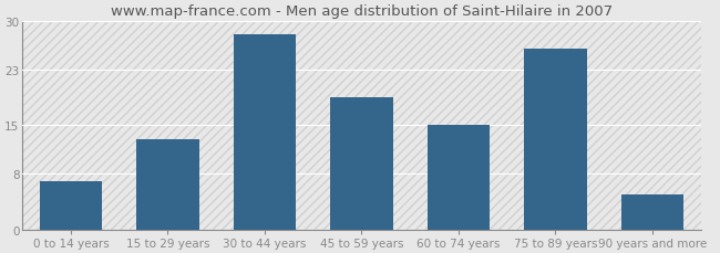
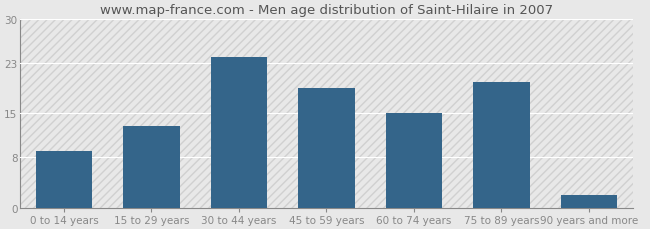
0 to 14 years: 7 -> 9
30 to 44 years: 28 -> 24
75 to 89 years: 26 -> 20
90 years and more: 5 -> 2
